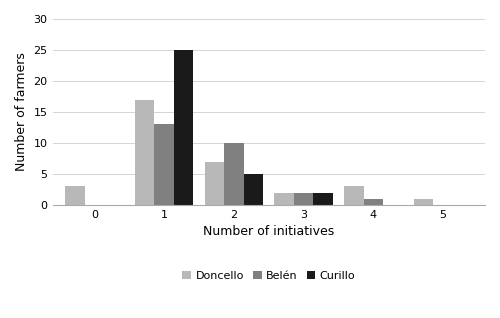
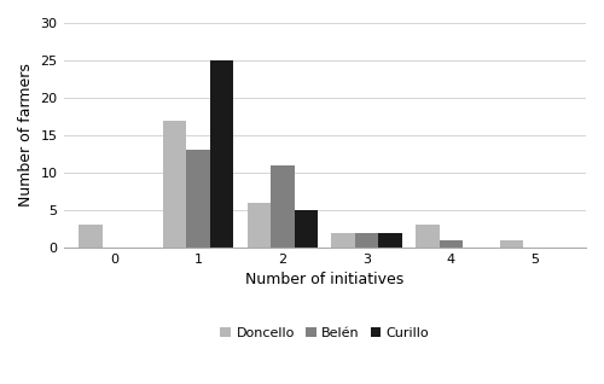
Doncello/2: 7 -> 6
Belén/2: 10 -> 11
